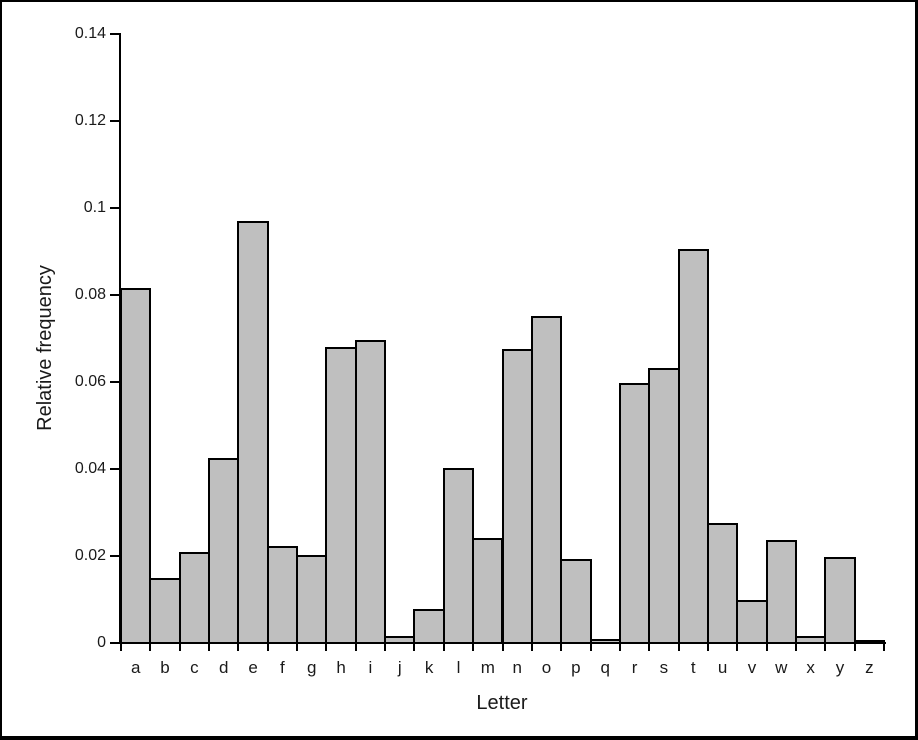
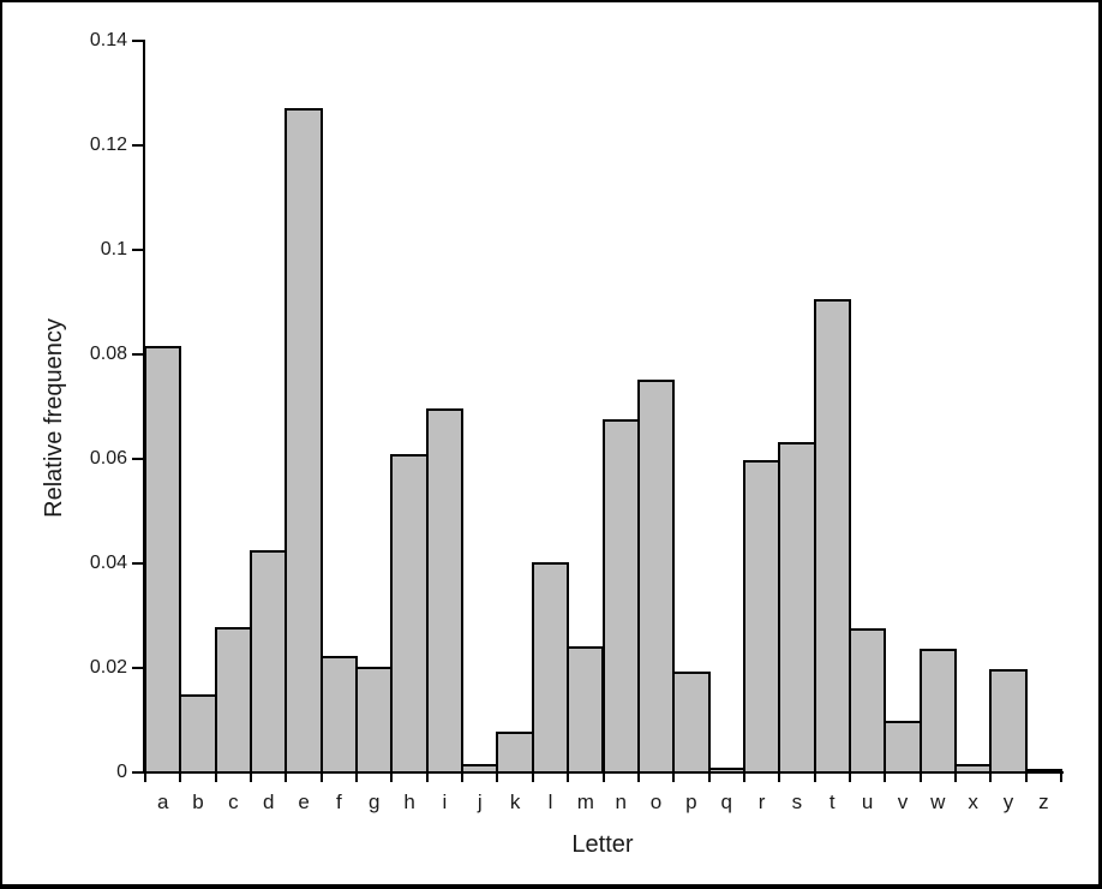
c: 0.021 -> 0.028
e: 0.097 -> 0.127
h: 0.068 -> 0.061
